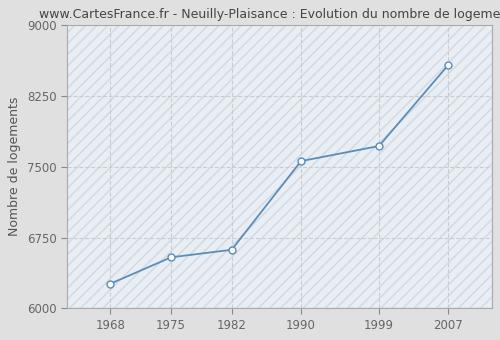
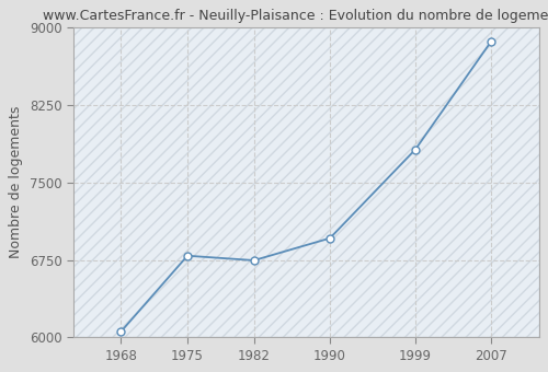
1968: 6260 -> 6060
1975: 6540 -> 6790
1982: 6620 -> 6740
1990: 7560 -> 6960
1999: 7720 -> 7820
2007: 8580 -> 8870
